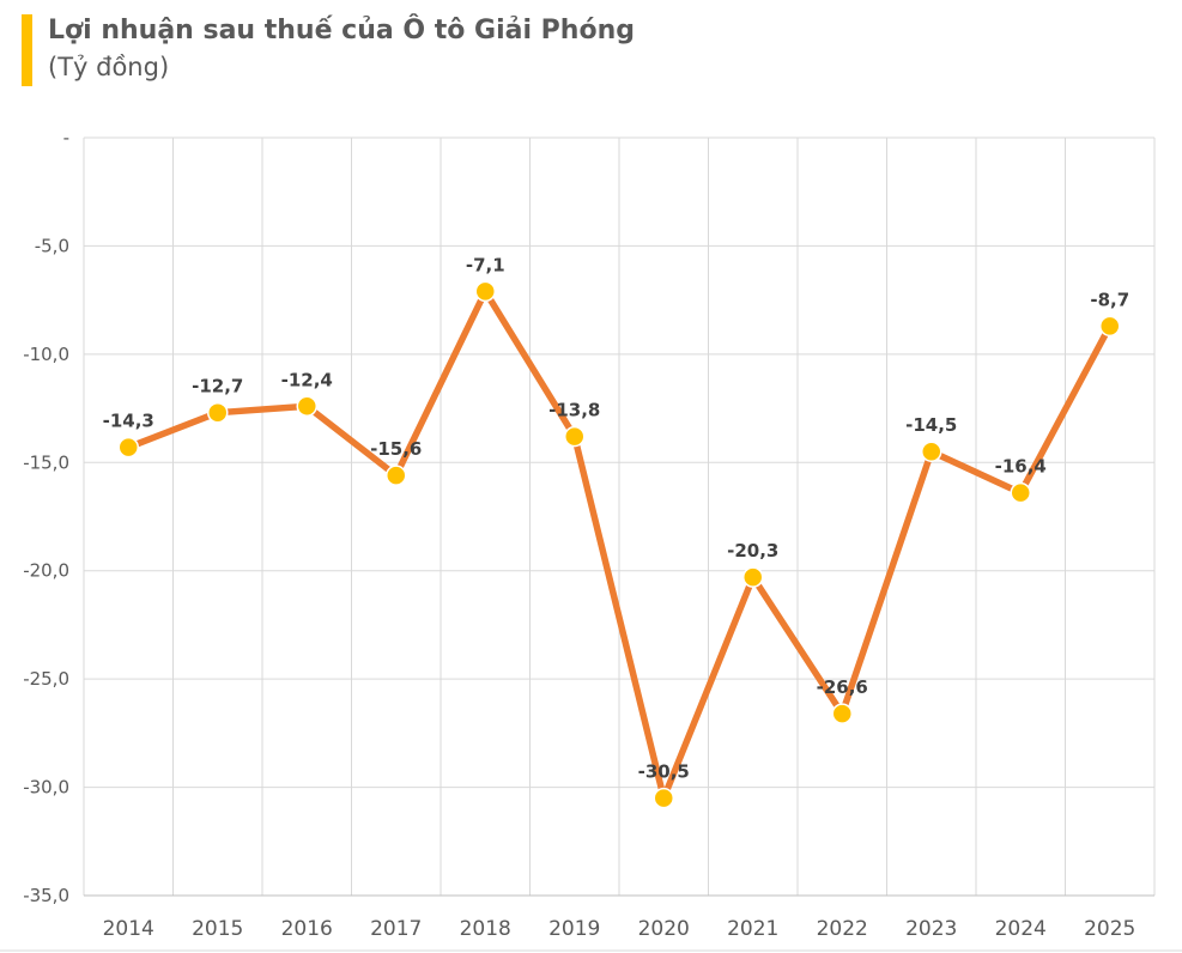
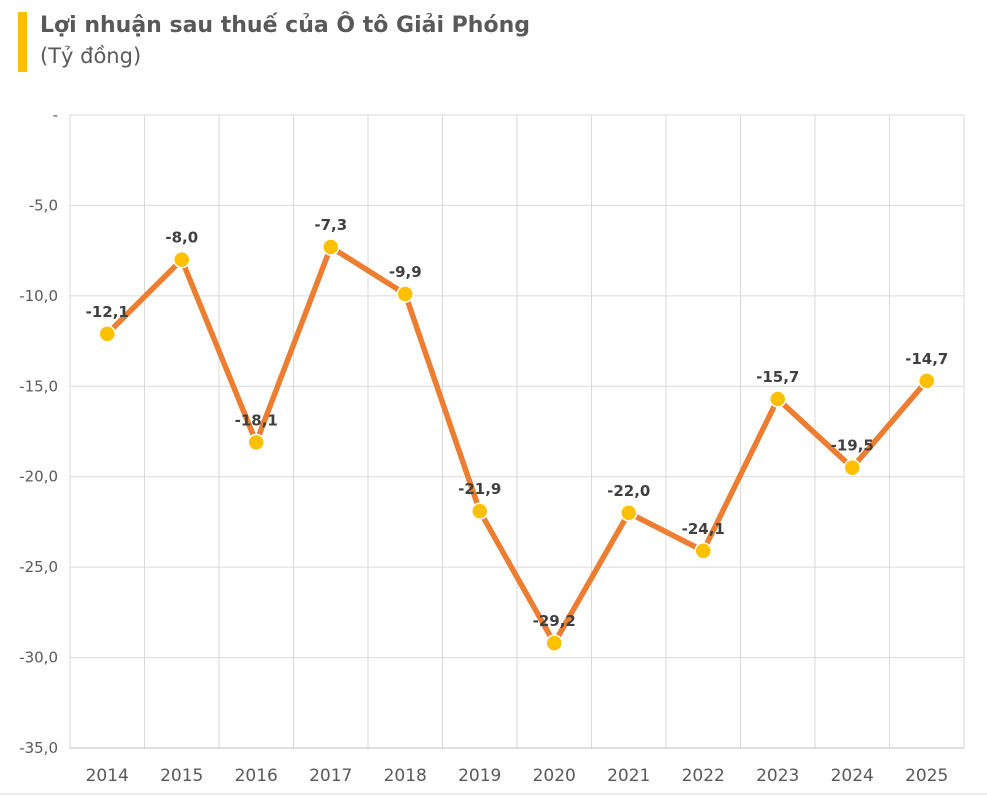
2014: -14,3 -> -12,1
2015: -12,7 -> -8,0
2016: -12,4 -> -18,1
2017: -15,6 -> -7,3
2018: -7,1 -> -9,9
2019: -13,8 -> -21,9
2020: -30,5 -> -29,2
2021: -20,3 -> -22,0
2022: -26,6 -> -24,1
2023: -14,5 -> -15,7
2024: -16,4 -> -19,5
2025: -8,7 -> -14,7
